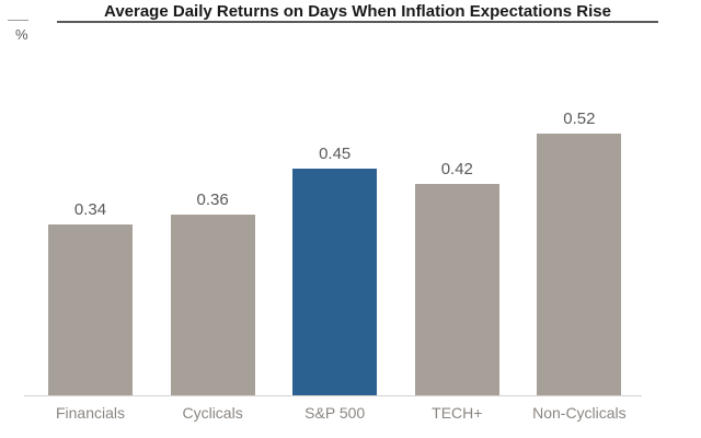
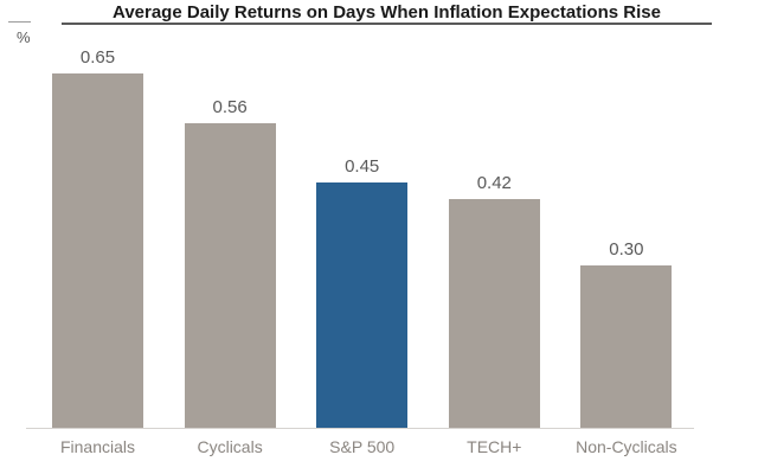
Financials: 0.34 -> 0.65
Cyclicals: 0.36 -> 0.56
Non-Cyclicals: 0.52 -> 0.30
